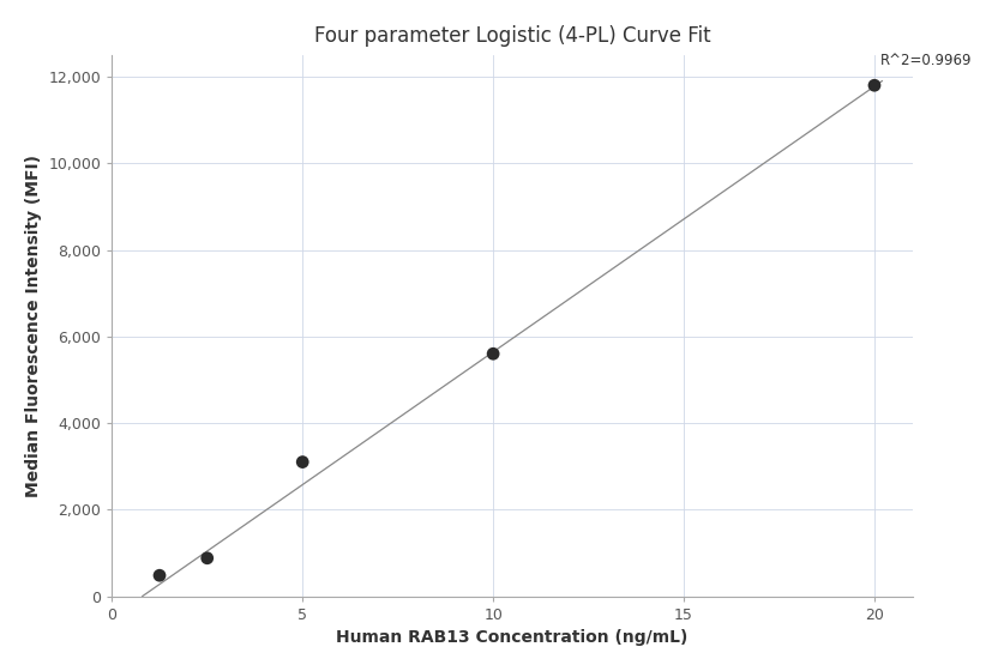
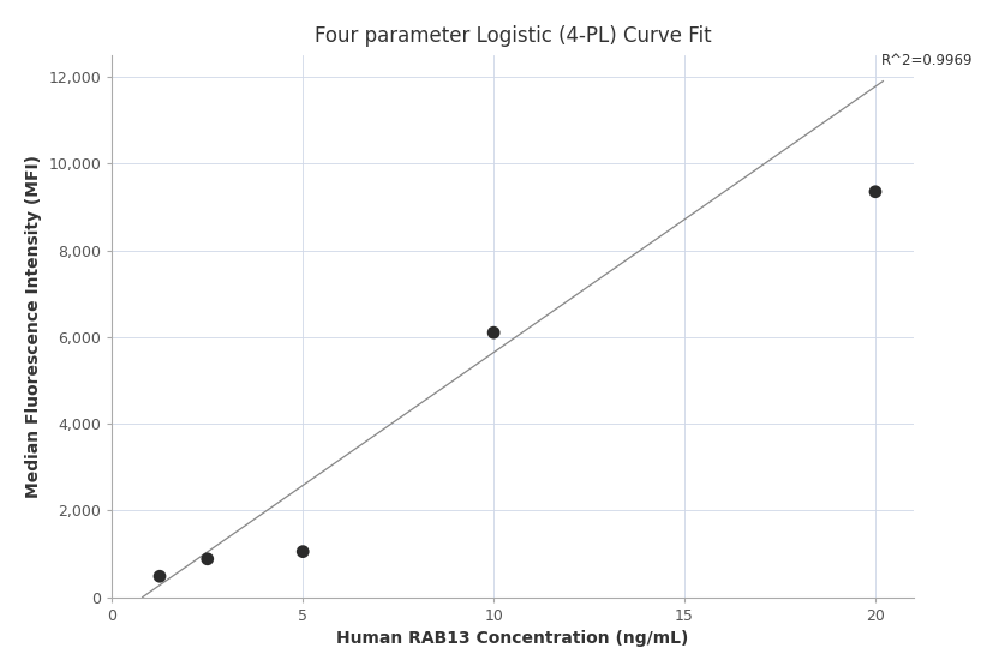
5: 3,100 -> 1,050
10: 5,600 -> 6,100
20: 11,800 -> 9,350
